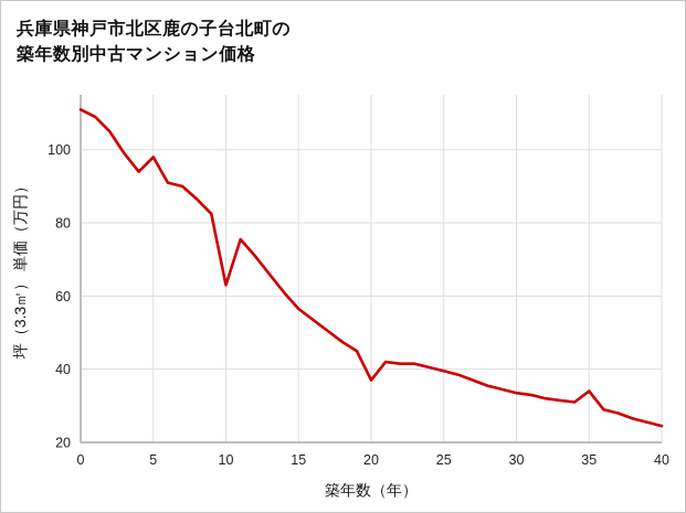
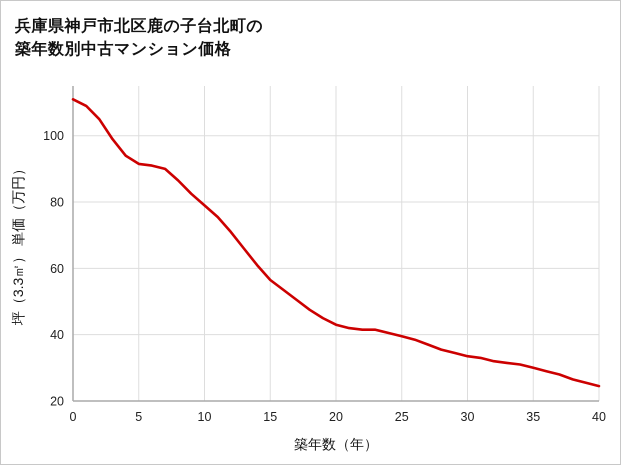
5: 98 -> 92
10: 63 -> 79
20: 37 -> 43
35: 34 -> 30
